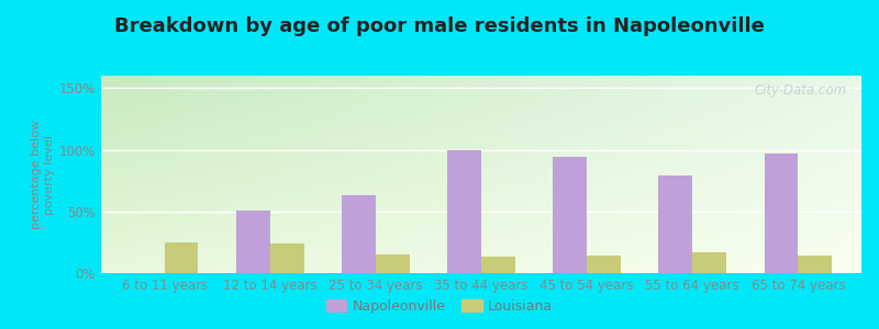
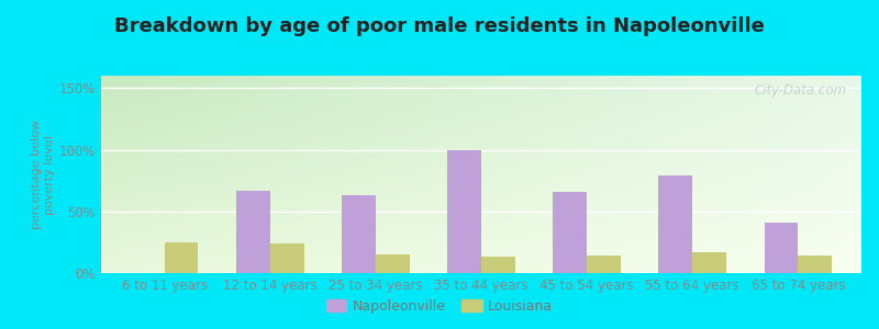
Napoleonville/12 to 14 years: 51% -> 67%
Napoleonville/45 to 54 years: 94% -> 66%
Napoleonville/65 to 74 years: 97% -> 41%
